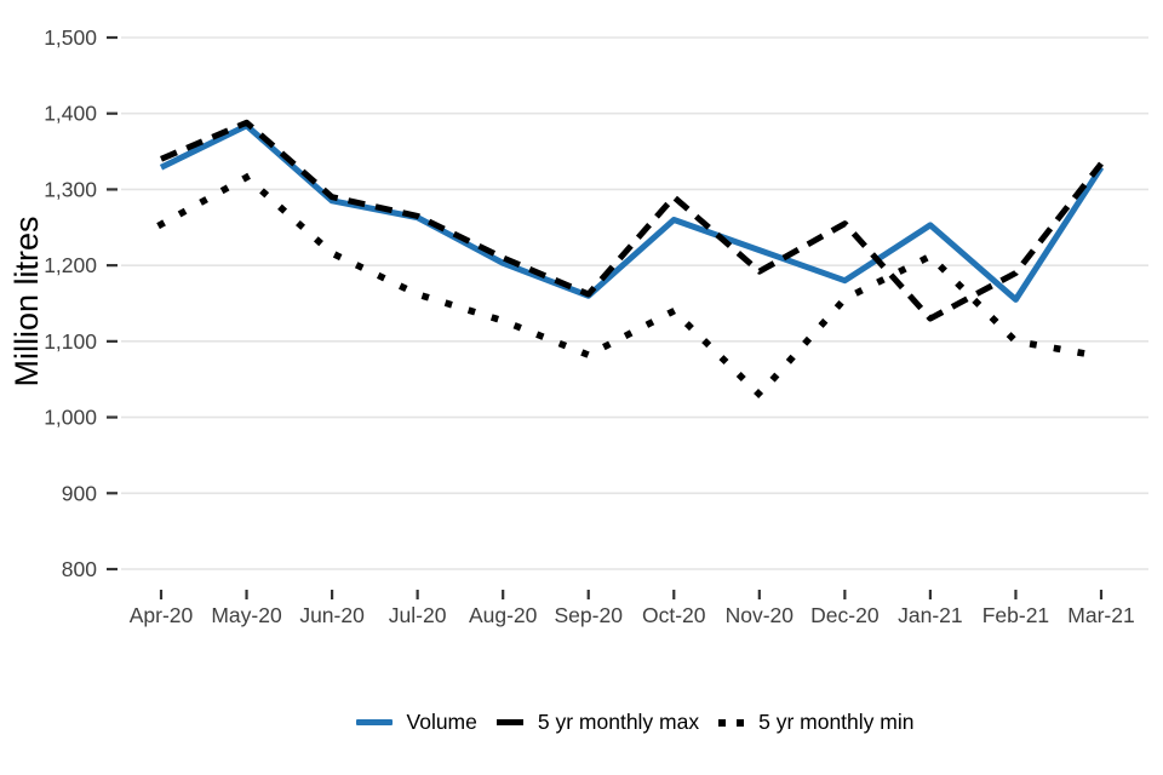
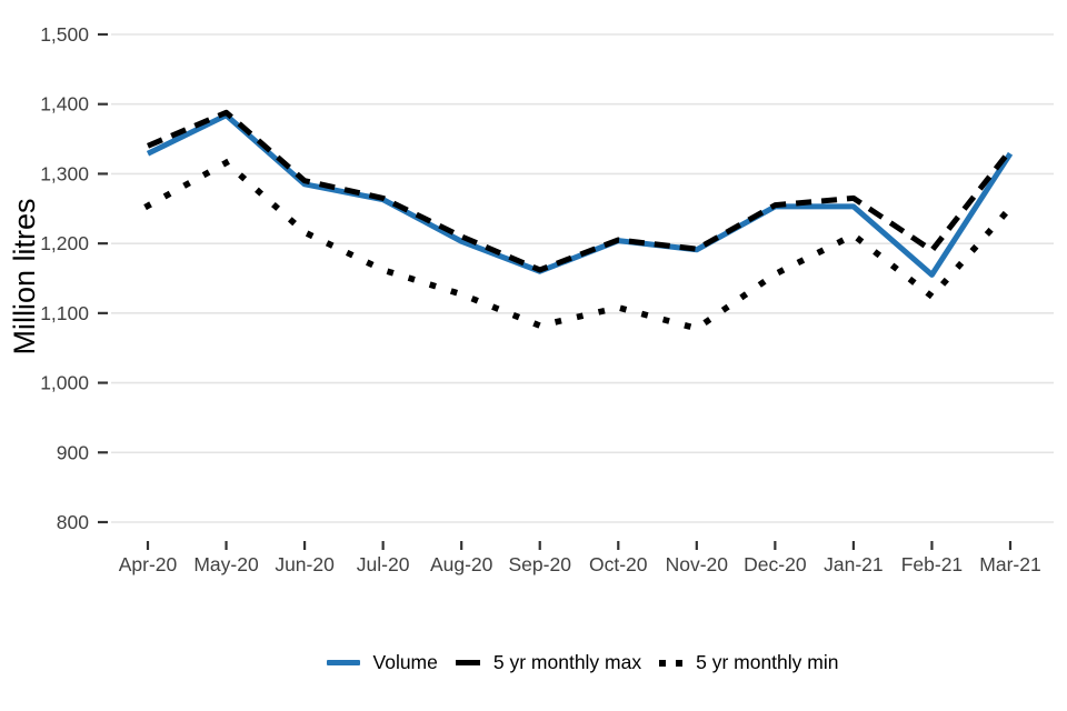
Volume/Oct-20: 1260 -> 1200
5 yr monthly max/Oct-20: 1290 -> 1200
5 yr monthly min/Oct-20: 1140 -> 1110
Volume/Nov-20: 1220 -> 1190
5 yr monthly min/Nov-20: 1030 -> 1080
Volume/Dec-20: 1180 -> 1250
5 yr monthly max/Jan-21: 1130 -> 1260
5 yr monthly min/Feb-21: 1100 -> 1120
5 yr monthly min/Mar-21: 1080 -> 1250
